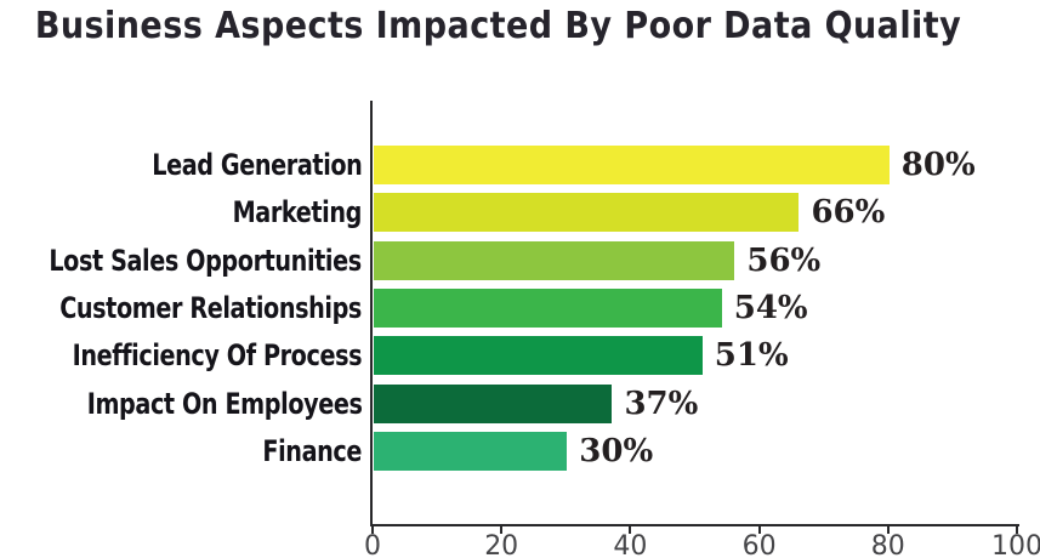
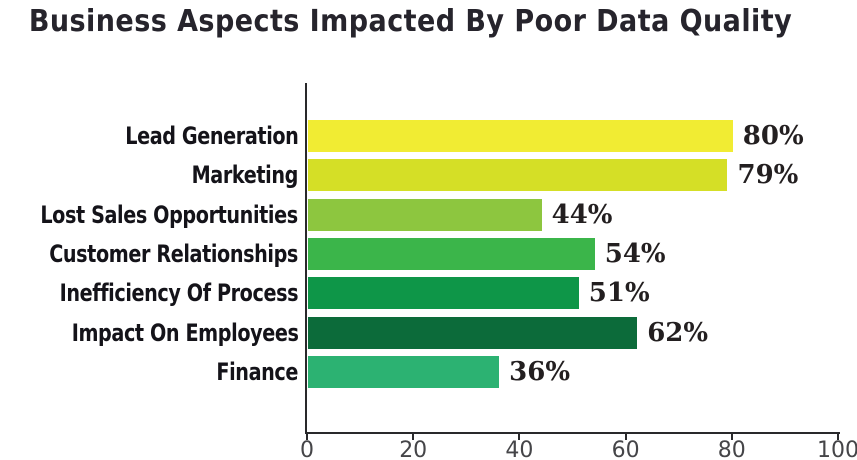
Marketing: 66% -> 79%
Lost Sales Opportunities: 56% -> 44%
Impact On Employees: 37% -> 62%
Finance: 30% -> 36%
